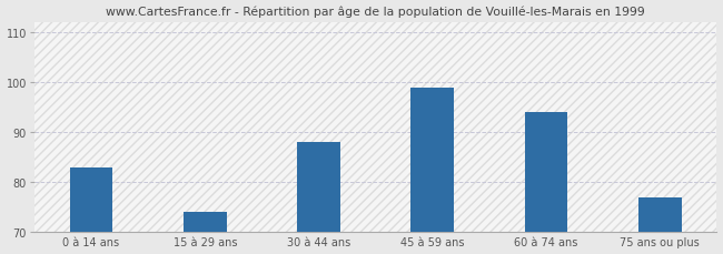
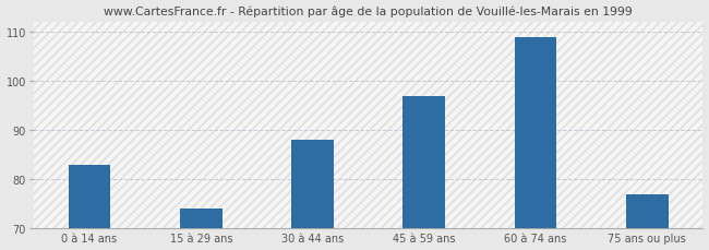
45 à 59 ans: 99 -> 97
60 à 74 ans: 94 -> 109
